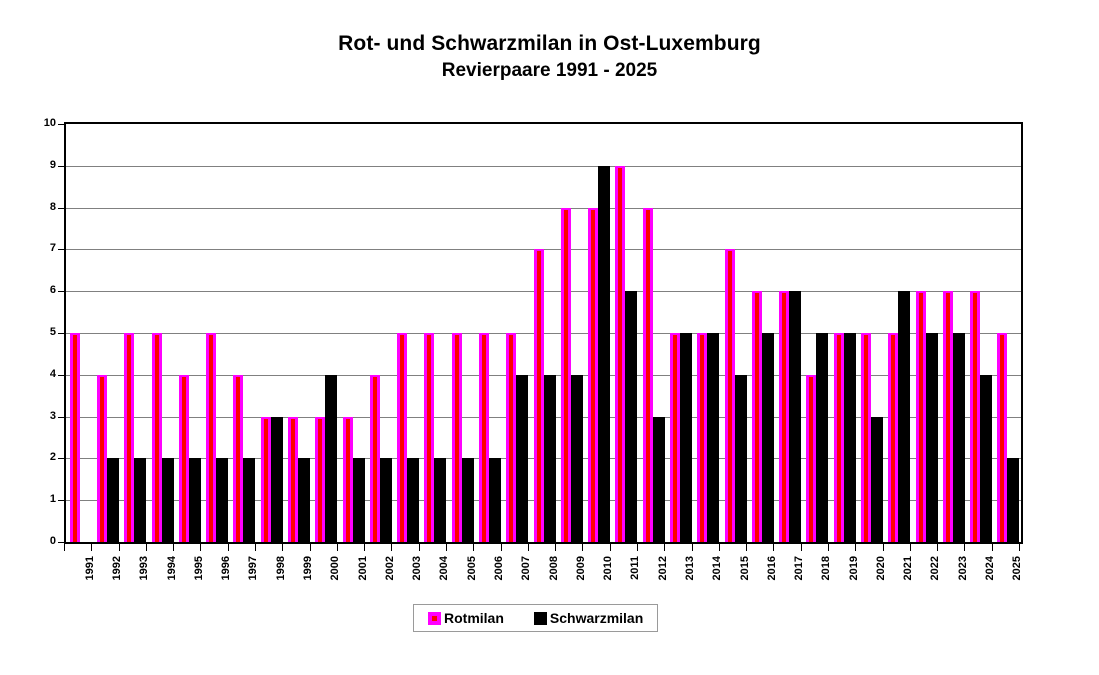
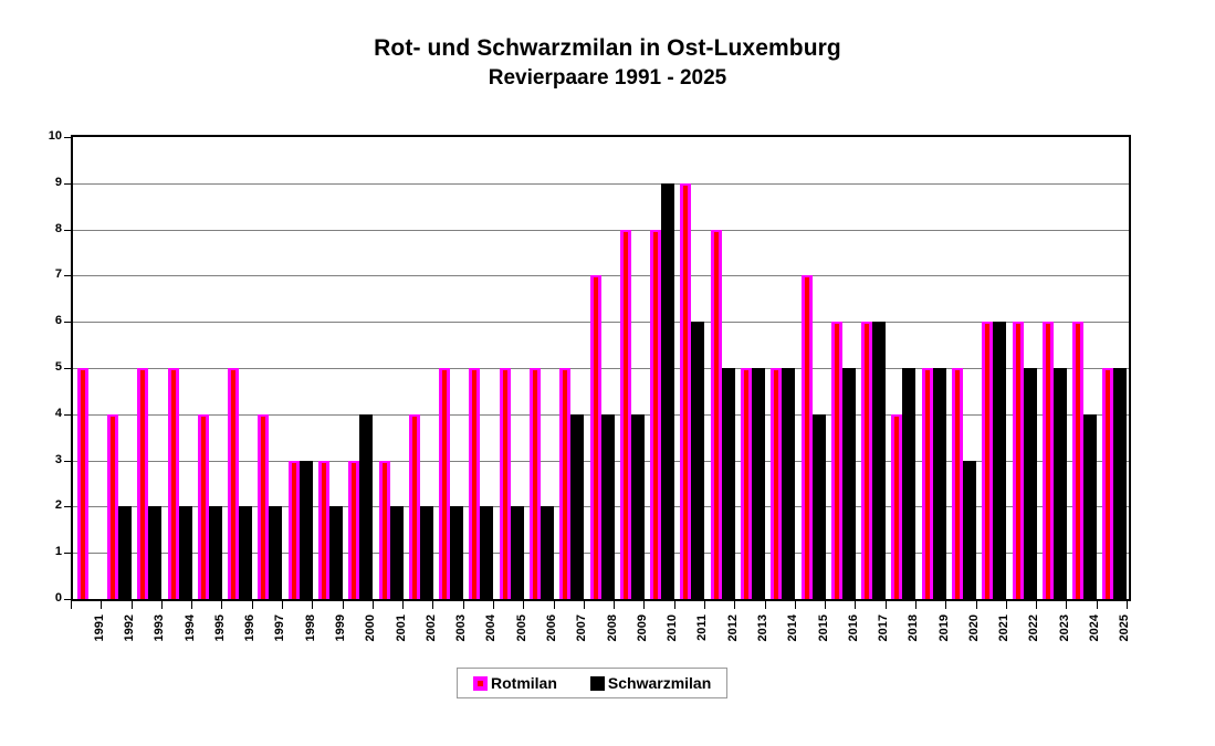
Schwarzmilan/2012: 3 -> 5
Rotmilan/2021: 5 -> 6
Schwarzmilan/2025: 2 -> 5
